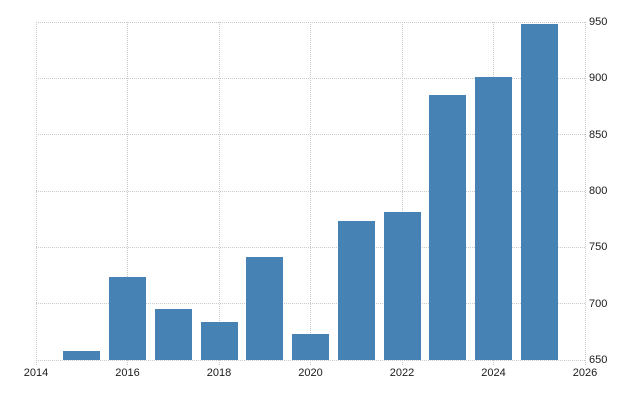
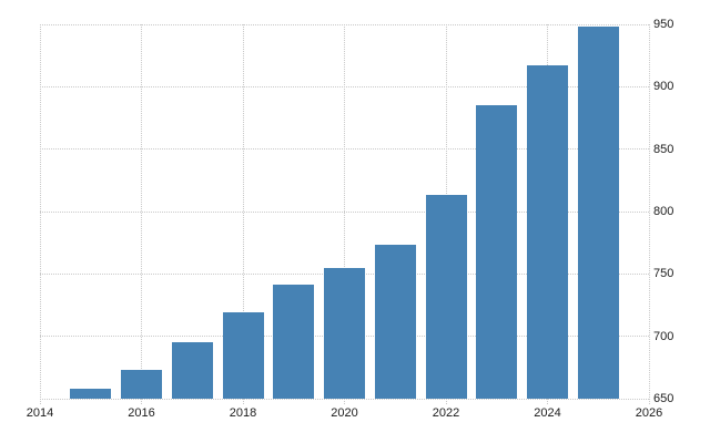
2016: 724 -> 673
2018: 684 -> 719
2020: 673 -> 755
2022: 781 -> 813
2024: 901 -> 917
